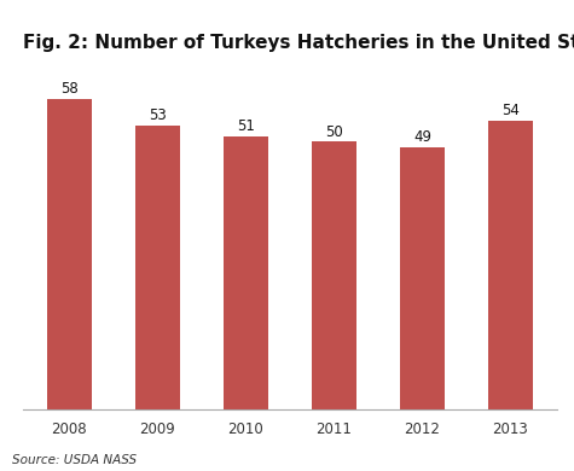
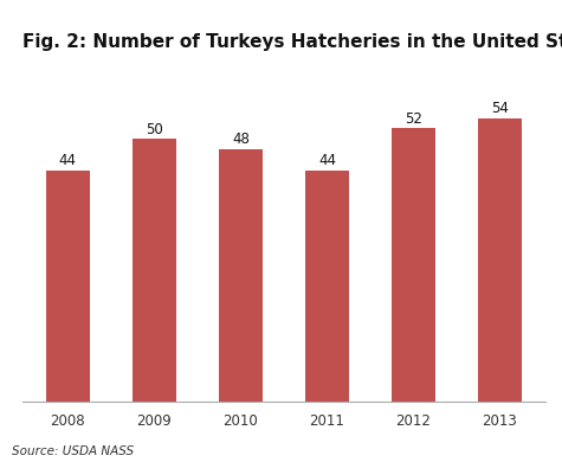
2008: 58 -> 44
2009: 53 -> 50
2010: 51 -> 48
2011: 50 -> 44
2012: 49 -> 52
